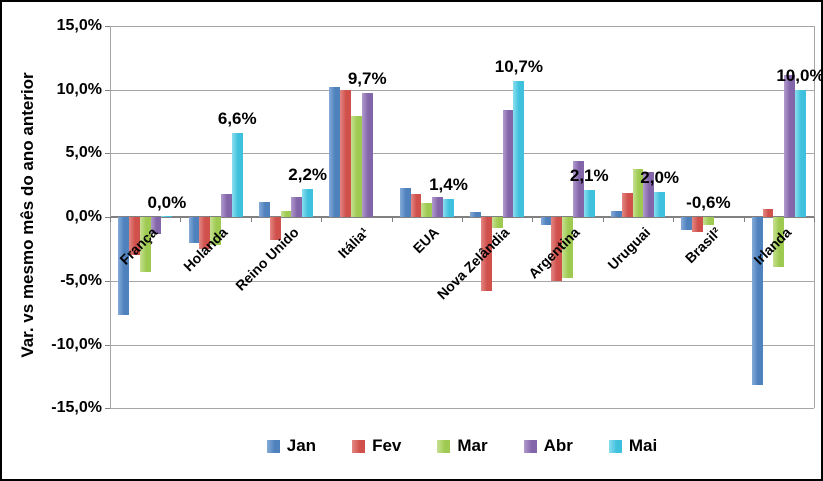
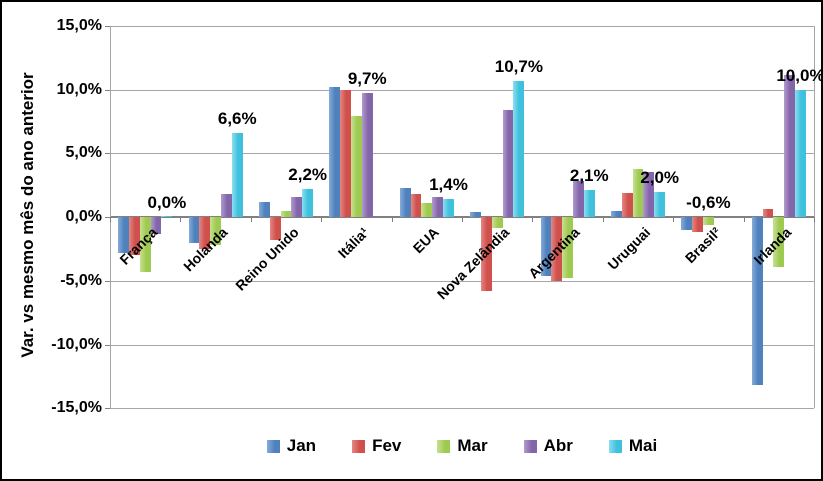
Jan/França: -7,7% -> -2,8%
Jan/Argentina: -0,6% -> -4,6%
Abr/Argentina: 4,4% -> 2,8%
